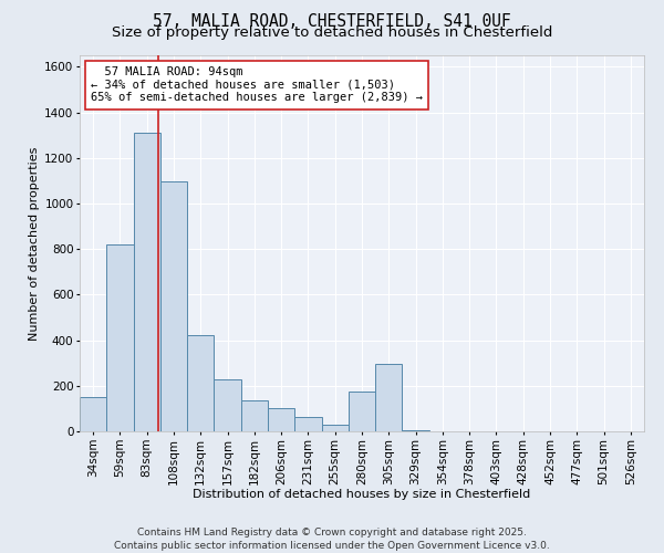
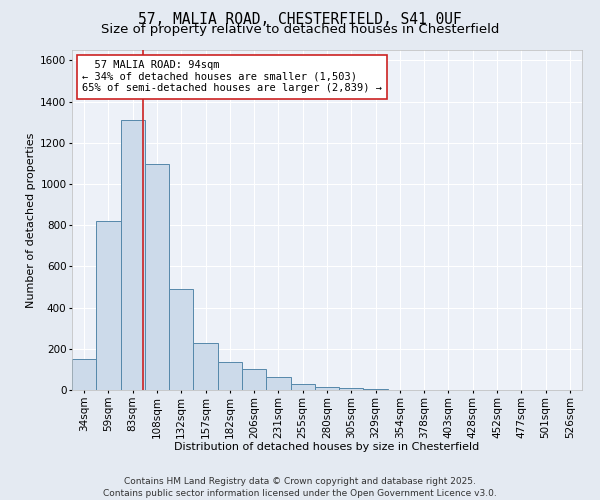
132sqm: 420 -> 490
280sqm: 175 -> 15
305sqm: 295 -> 8
